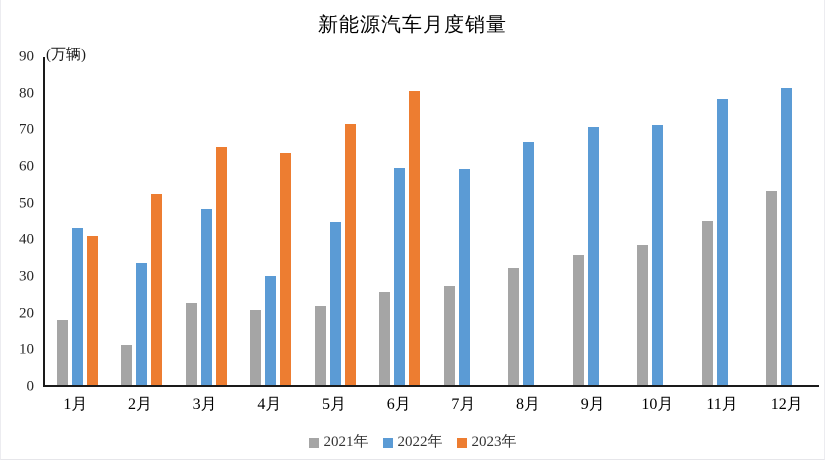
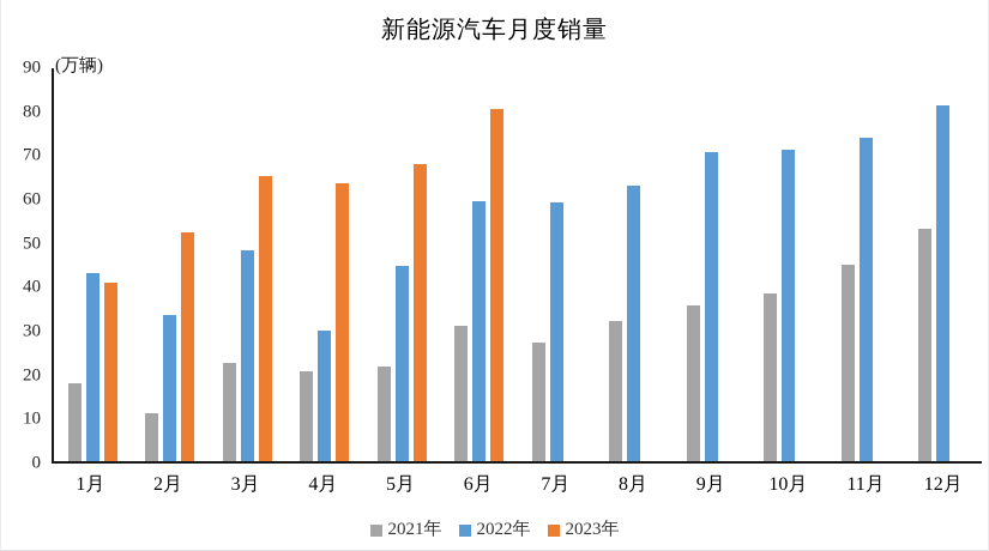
2023年/5月: 72 -> 68
2021年/6月: 26 -> 31
2022年/8月: 67 -> 63
2022年/11月: 79 -> 74
